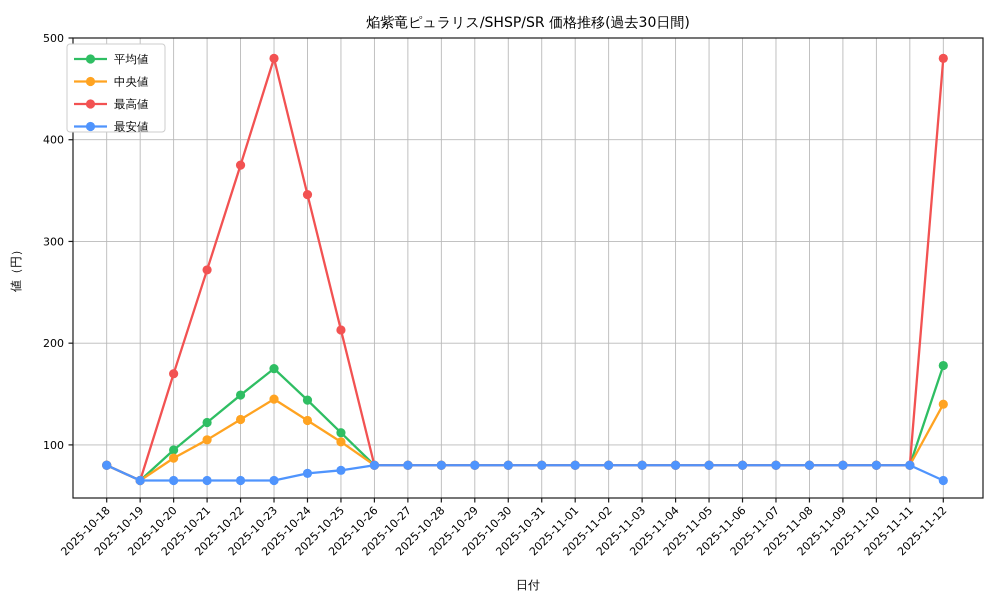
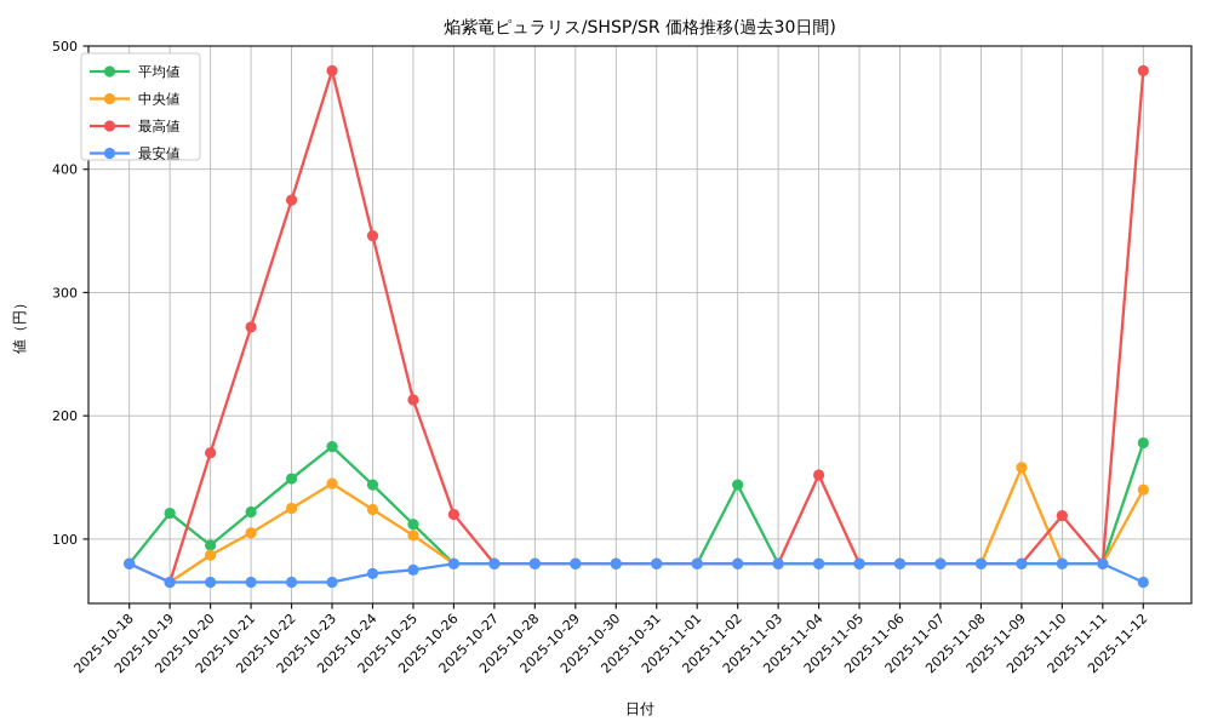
平均値/2025-10-19: 65 -> 121
最高値/2025-10-26: 80 -> 120
平均値/2025-11-02: 80 -> 144
最高値/2025-11-04: 80 -> 152
中央値/2025-11-09: 80 -> 158
最高値/2025-11-10: 80 -> 119
